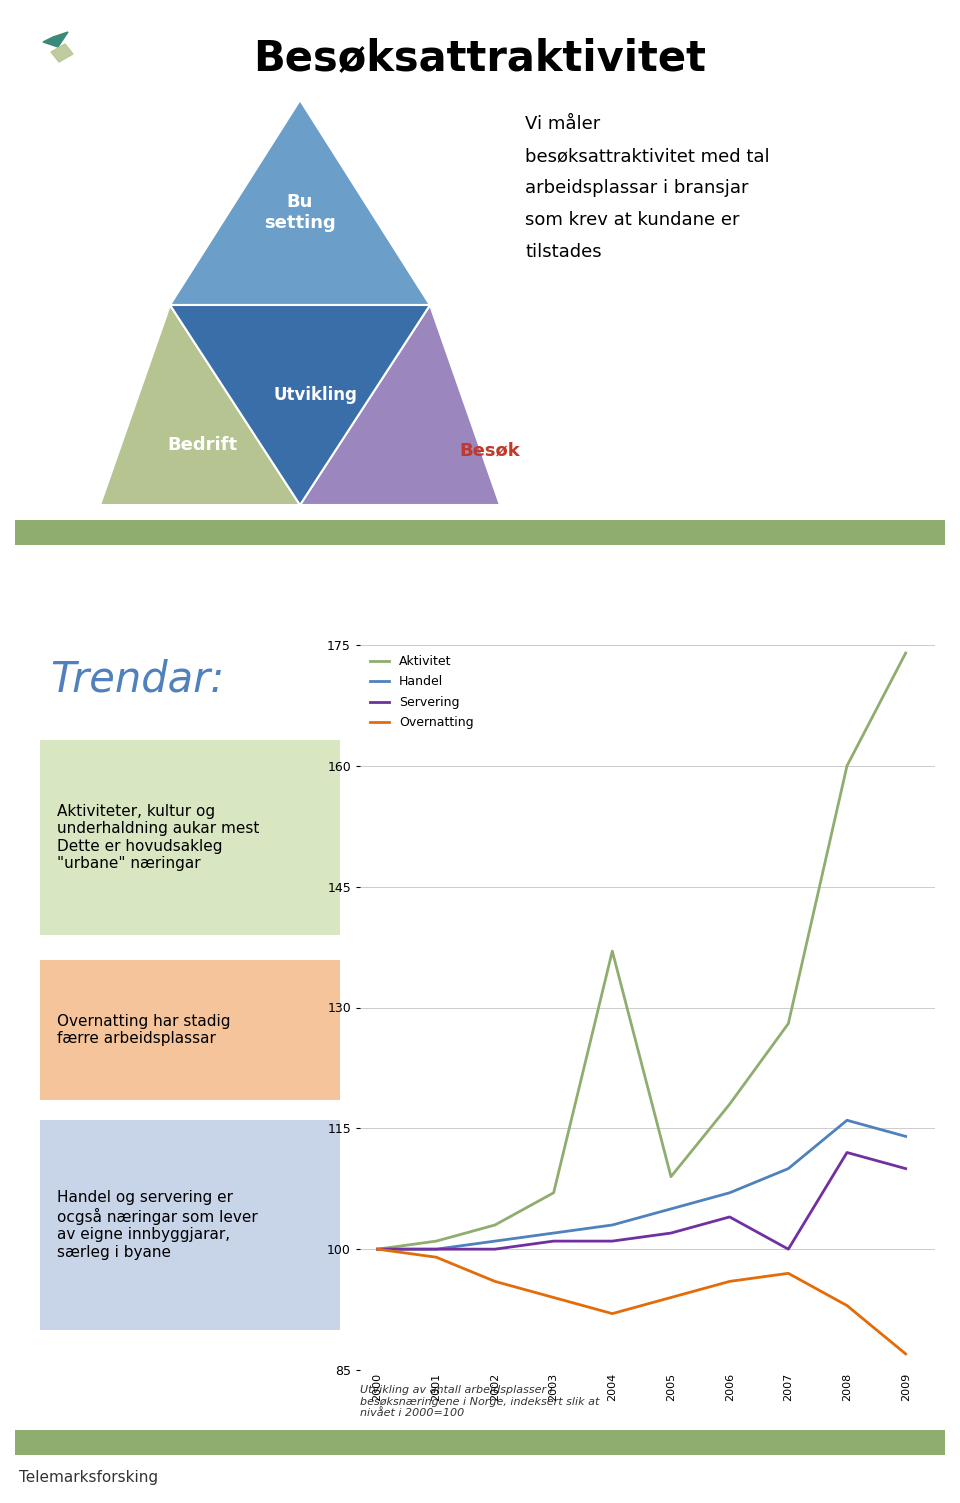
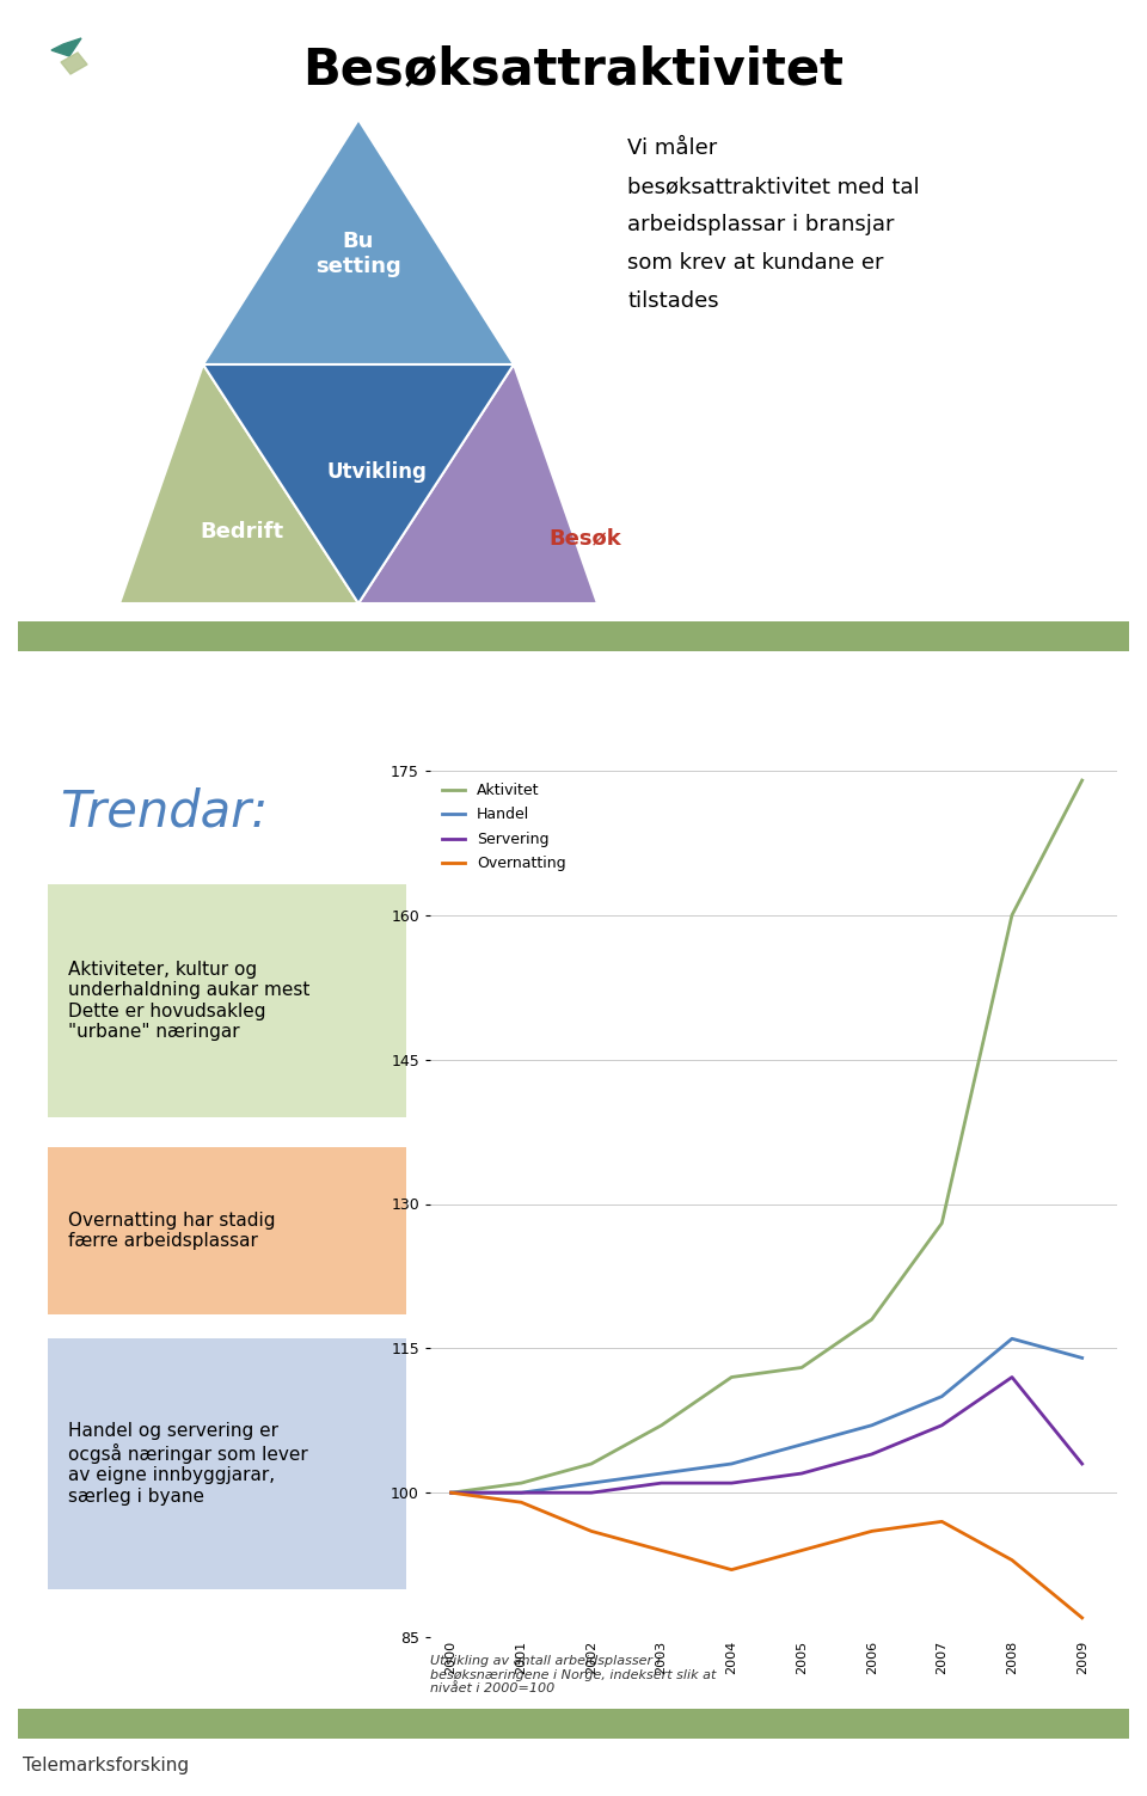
Aktivitet/2004: 137 -> 112
Aktivitet/2005: 109 -> 113
Servering/2007: 100 -> 107
Servering/2009: 110 -> 103
